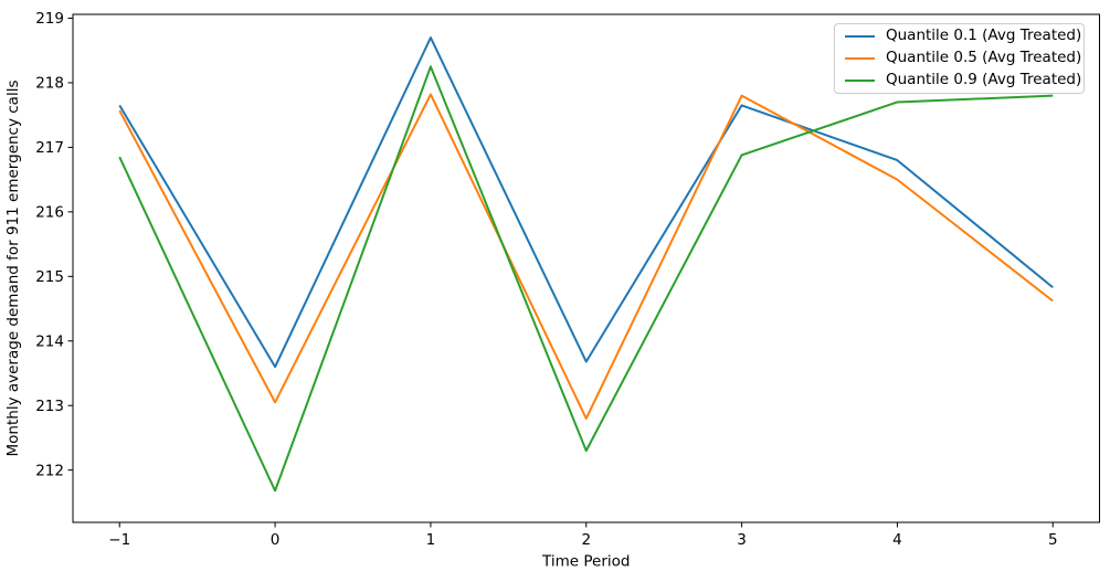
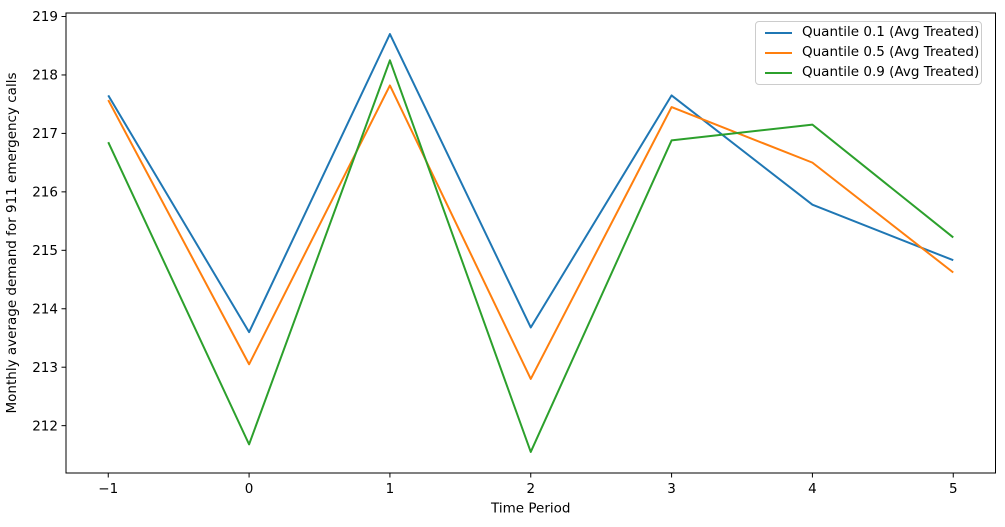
Quantile 0.9 (Avg Treated)/2: 212.3 -> 211.6
Quantile 0.5 (Avg Treated)/3: 217.8 -> 217.4
Quantile 0.1 (Avg Treated)/4: 216.8 -> 215.8
Quantile 0.9 (Avg Treated)/4: 217.7 -> 217.2
Quantile 0.9 (Avg Treated)/5: 217.8 -> 215.2
